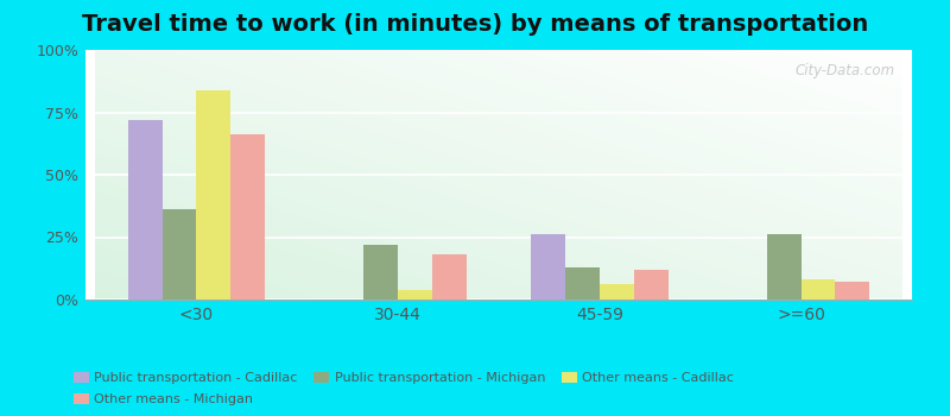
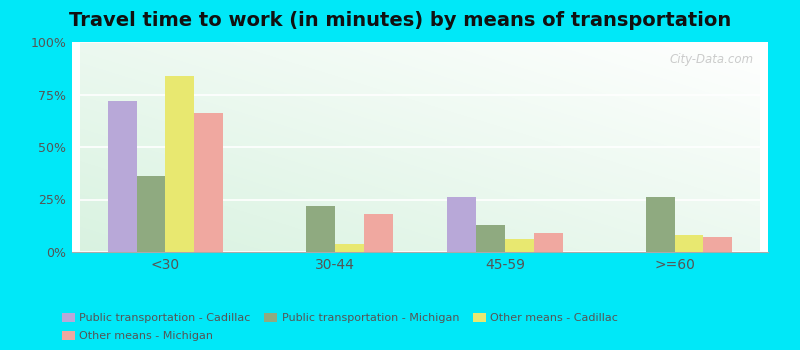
Other means - Michigan/45-59: 12% -> 9%
